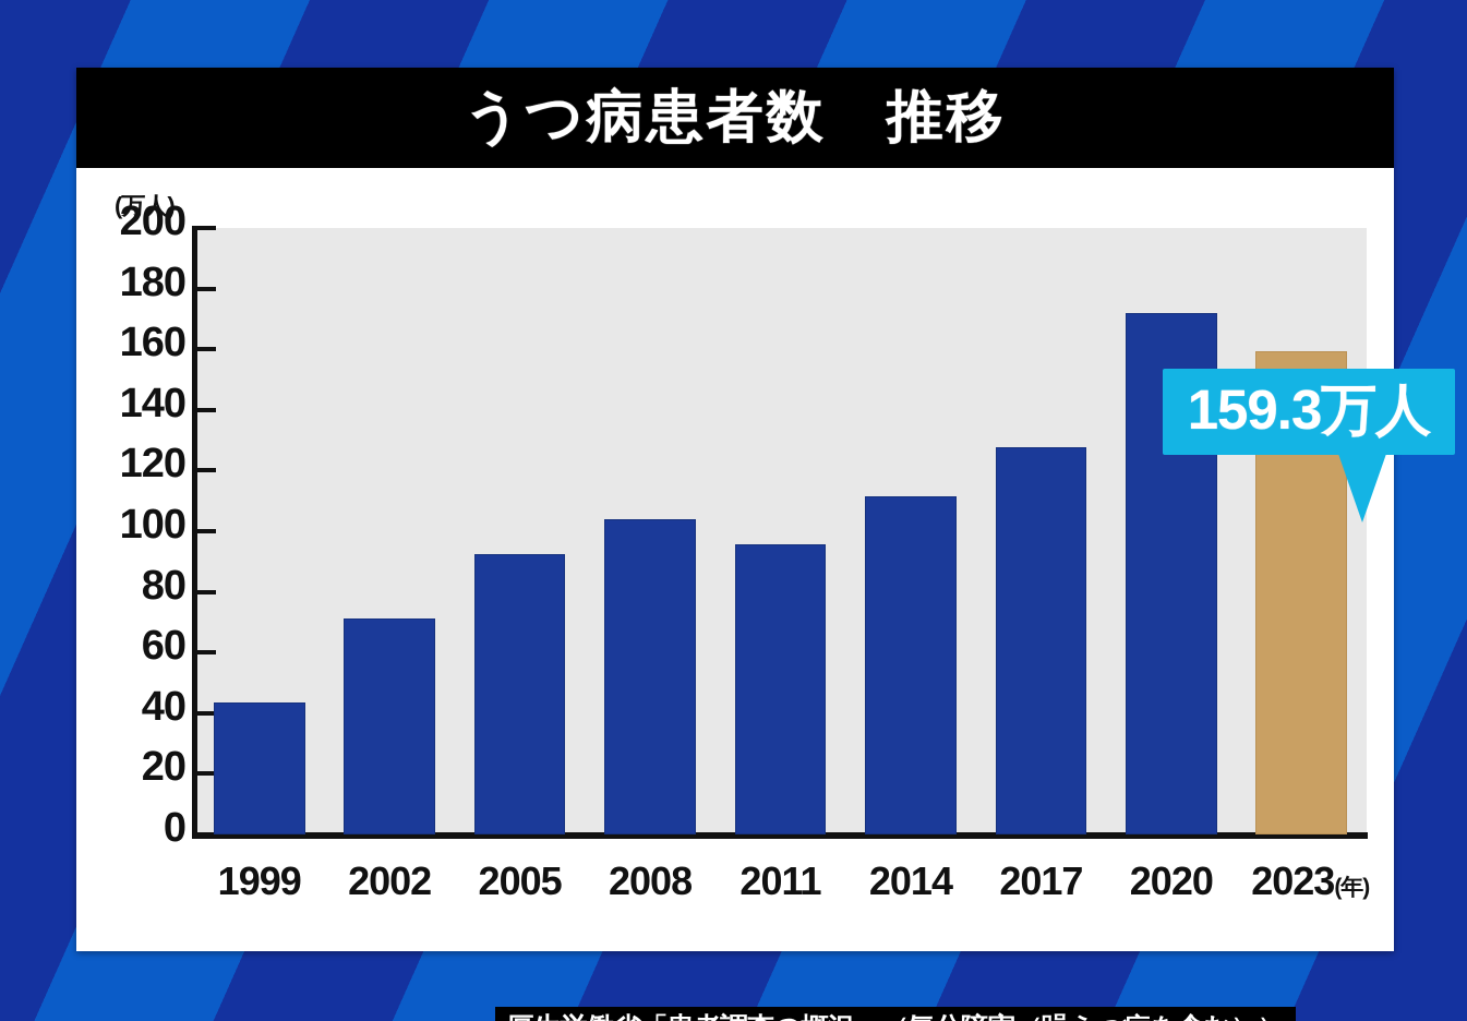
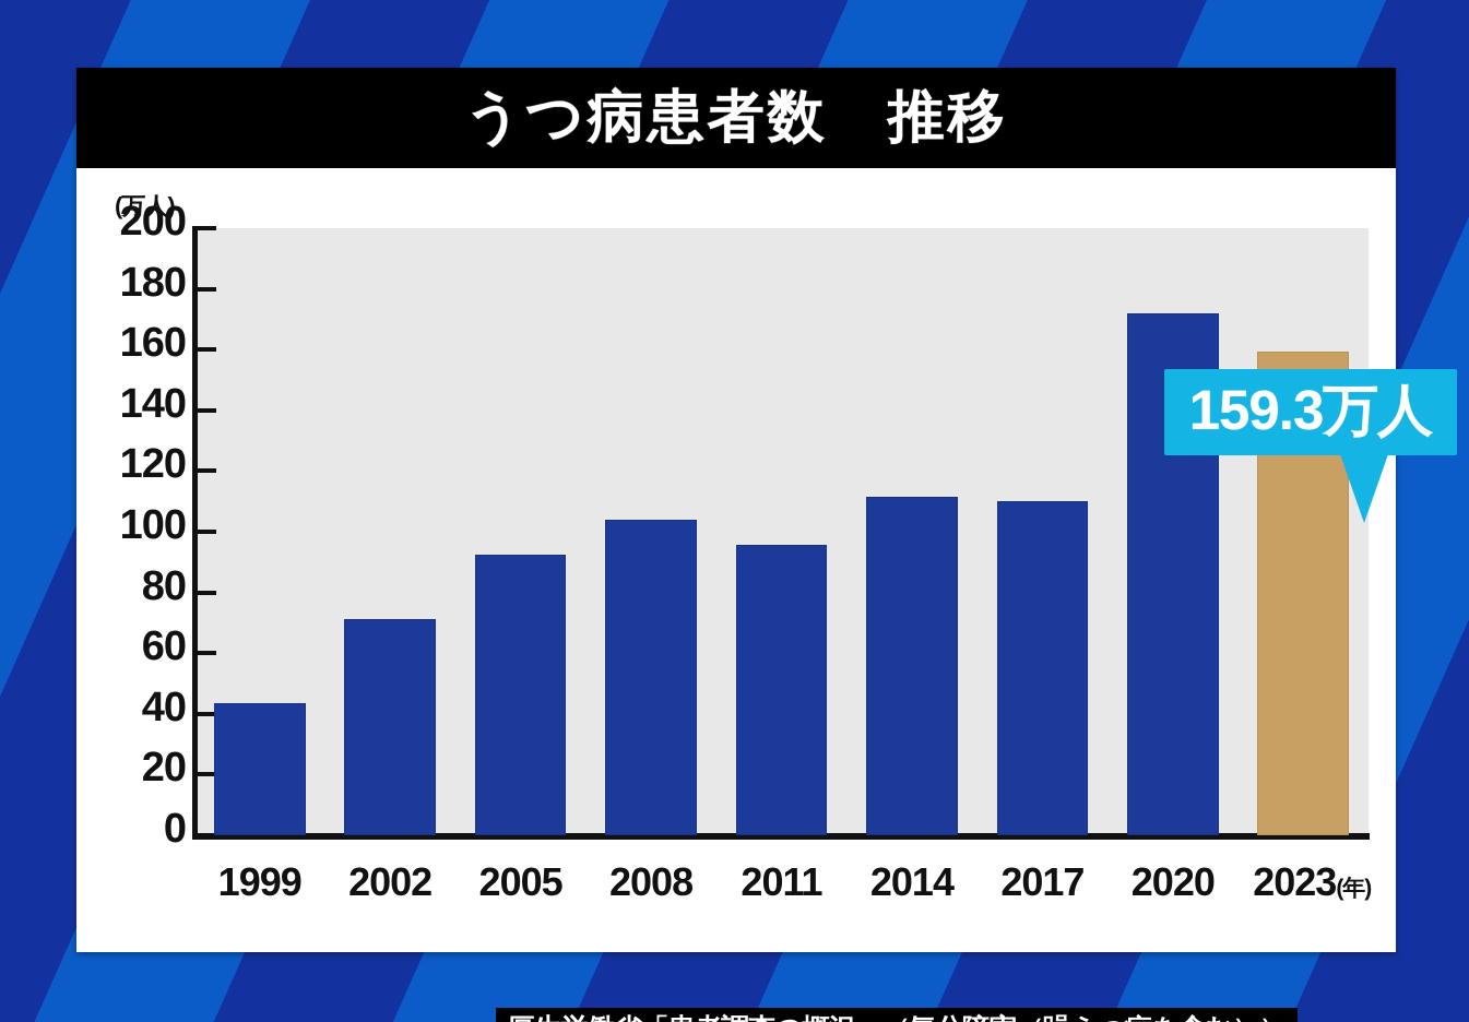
2017: 128 -> 110
